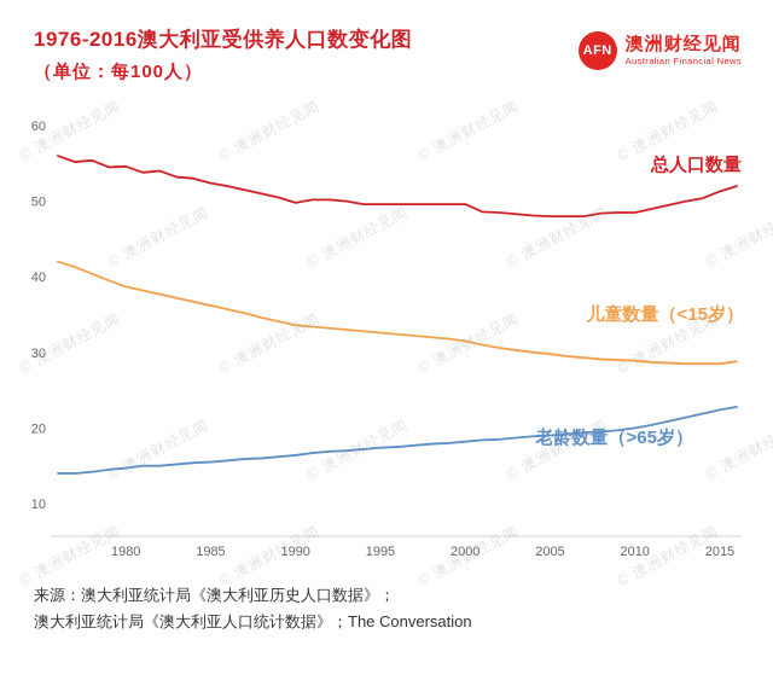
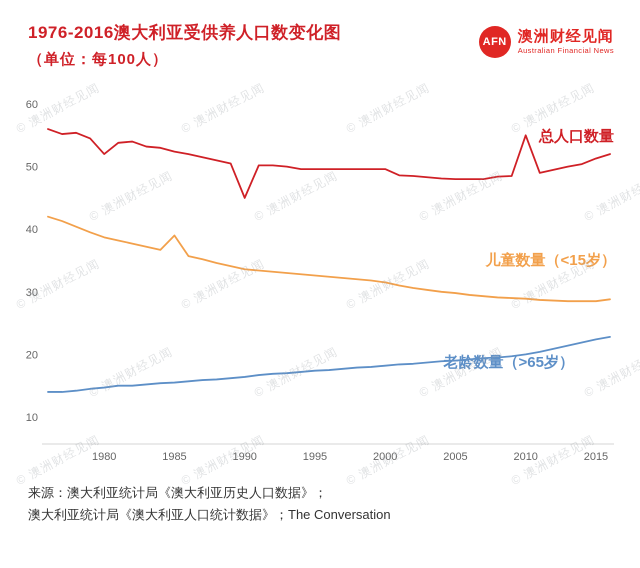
总人口数量/1980: 55 -> 52
儿童数量（<15岁）/1985: 36 -> 39
总人口数量/1990: 50 -> 45
总人口数量/2010: 48 -> 55
